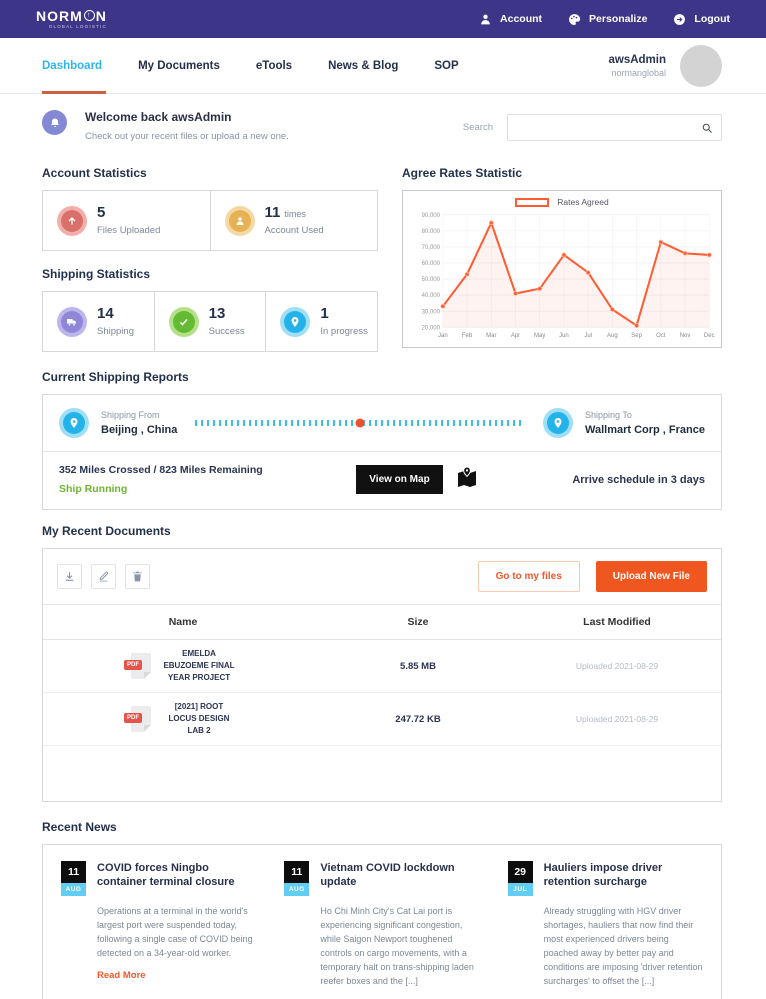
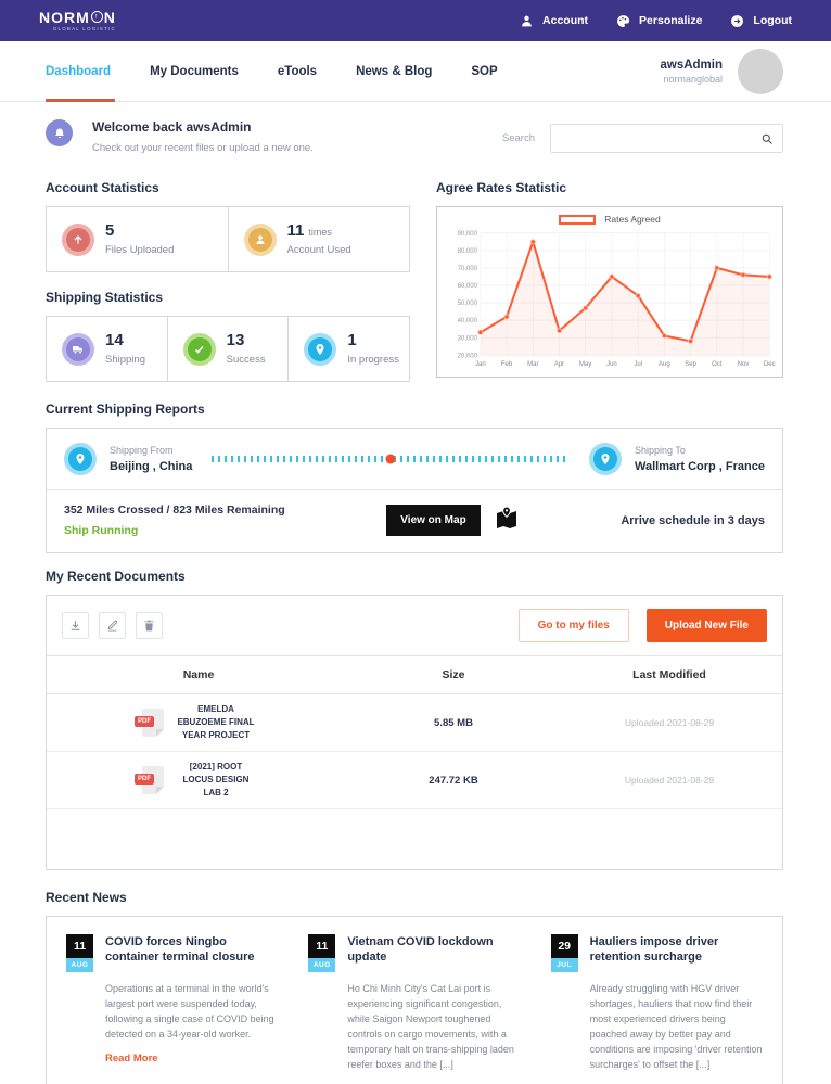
Feb: 53000 -> 42000
Apr: 41000 -> 34000
May: 44000 -> 47000
Sep: 21000 -> 28000
Oct: 73000 -> 70000
